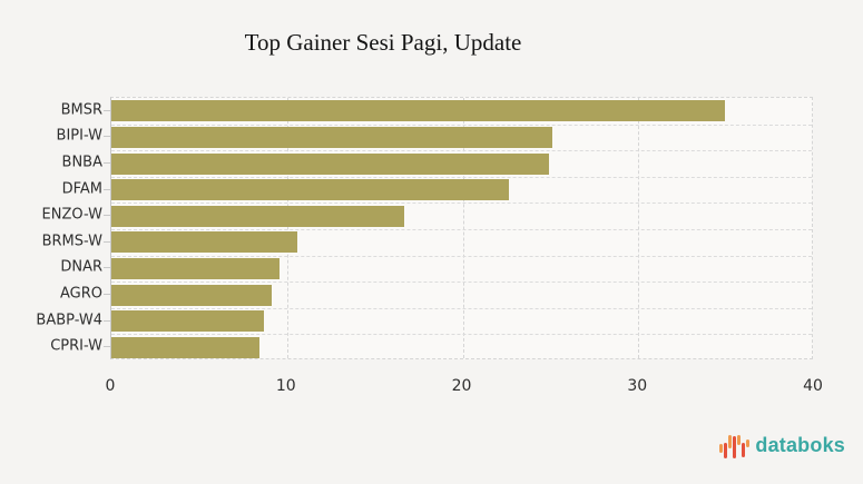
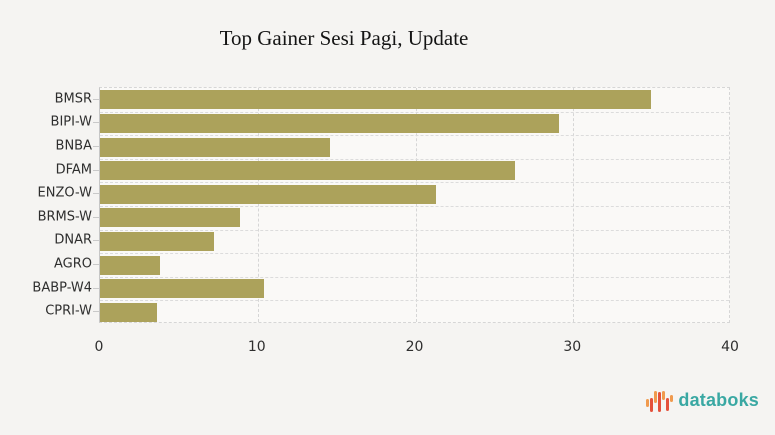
BIPI-W: 25.1 -> 29.1
BNBA: 24.9 -> 14.6
DFAM: 22.6 -> 26.3
ENZO-W: 16.7 -> 21.3
BRMS-W: 10.6 -> 8.9
DNAR: 9.6 -> 7.2
AGRO: 9.1 -> 3.8
BABP-W4: 8.7 -> 10.4
CPRI-W: 8.4 -> 3.6
